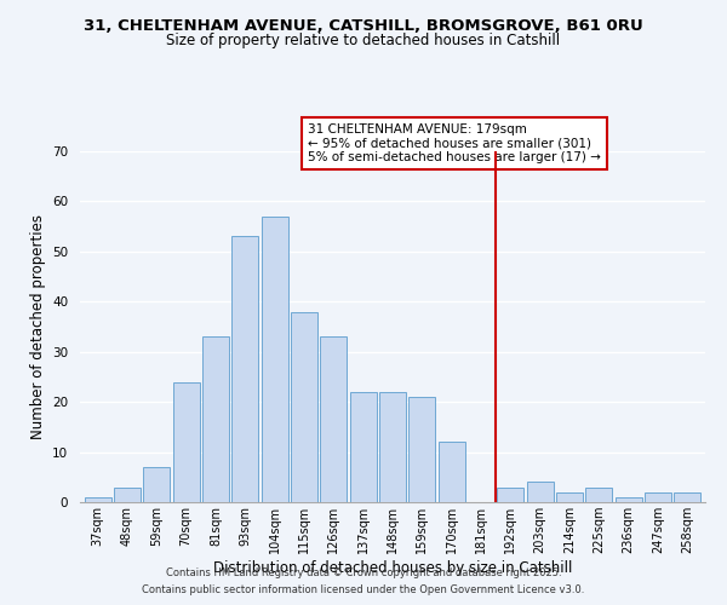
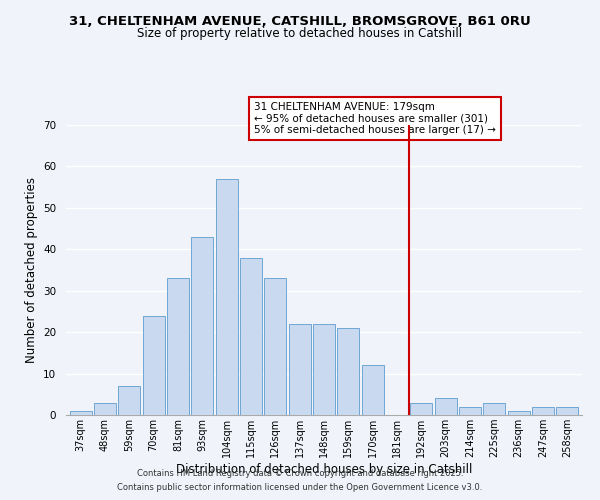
93sqm: 53 -> 43
